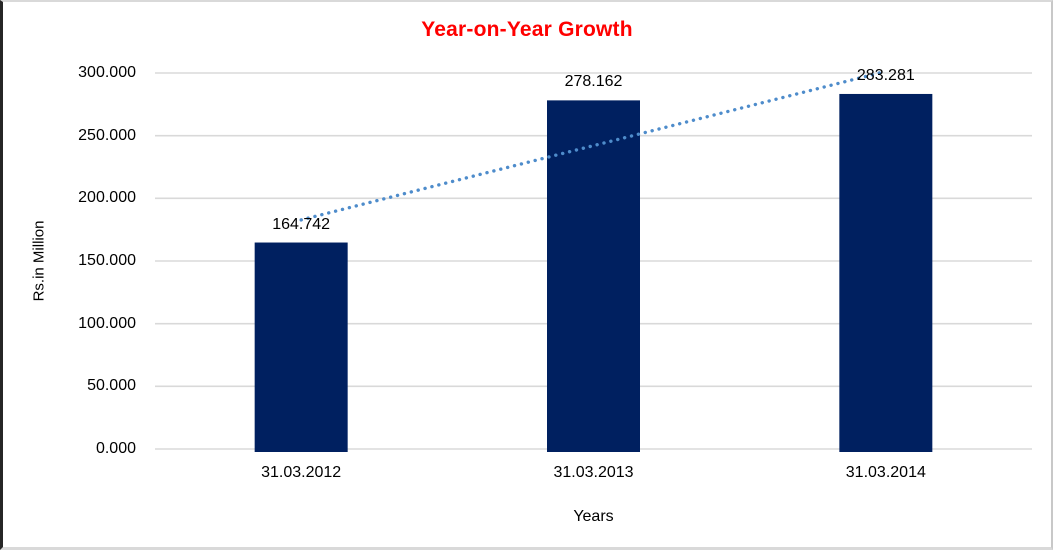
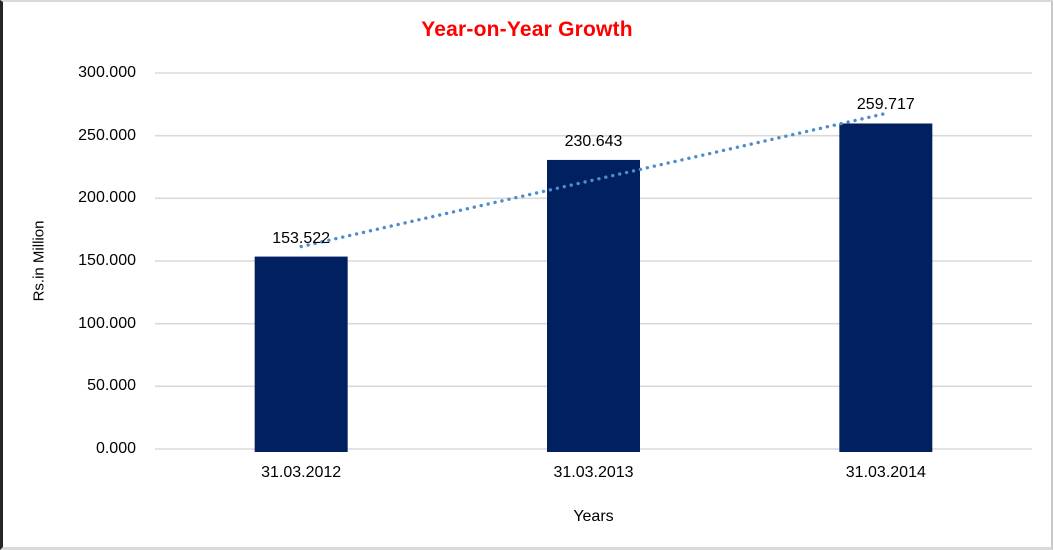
31.03.2012: 164.742 -> 153.522
31.03.2013: 278.162 -> 230.643
31.03.2014: 283.281 -> 259.717
